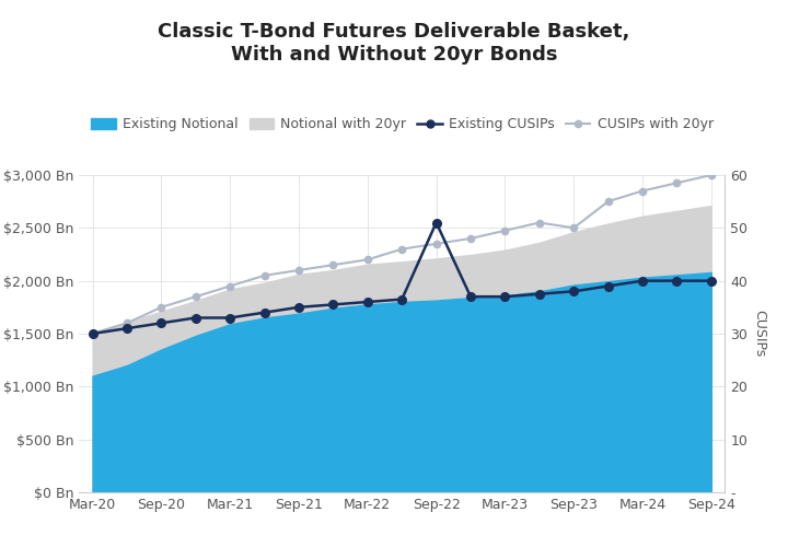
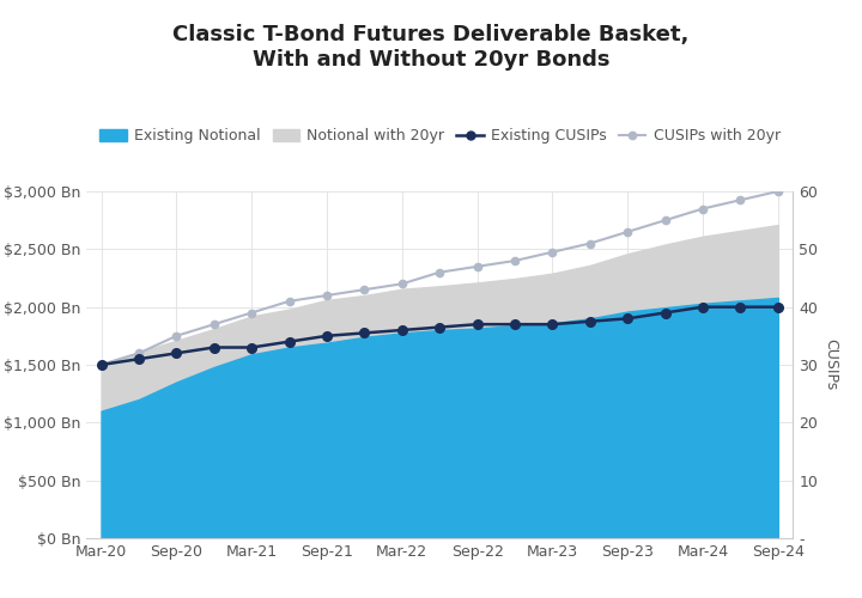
Existing CUSIPs/Sep-22: 51.0 -> 37.0
CUSIPs with 20yr/Sep-23: 50.0 -> 53.0
